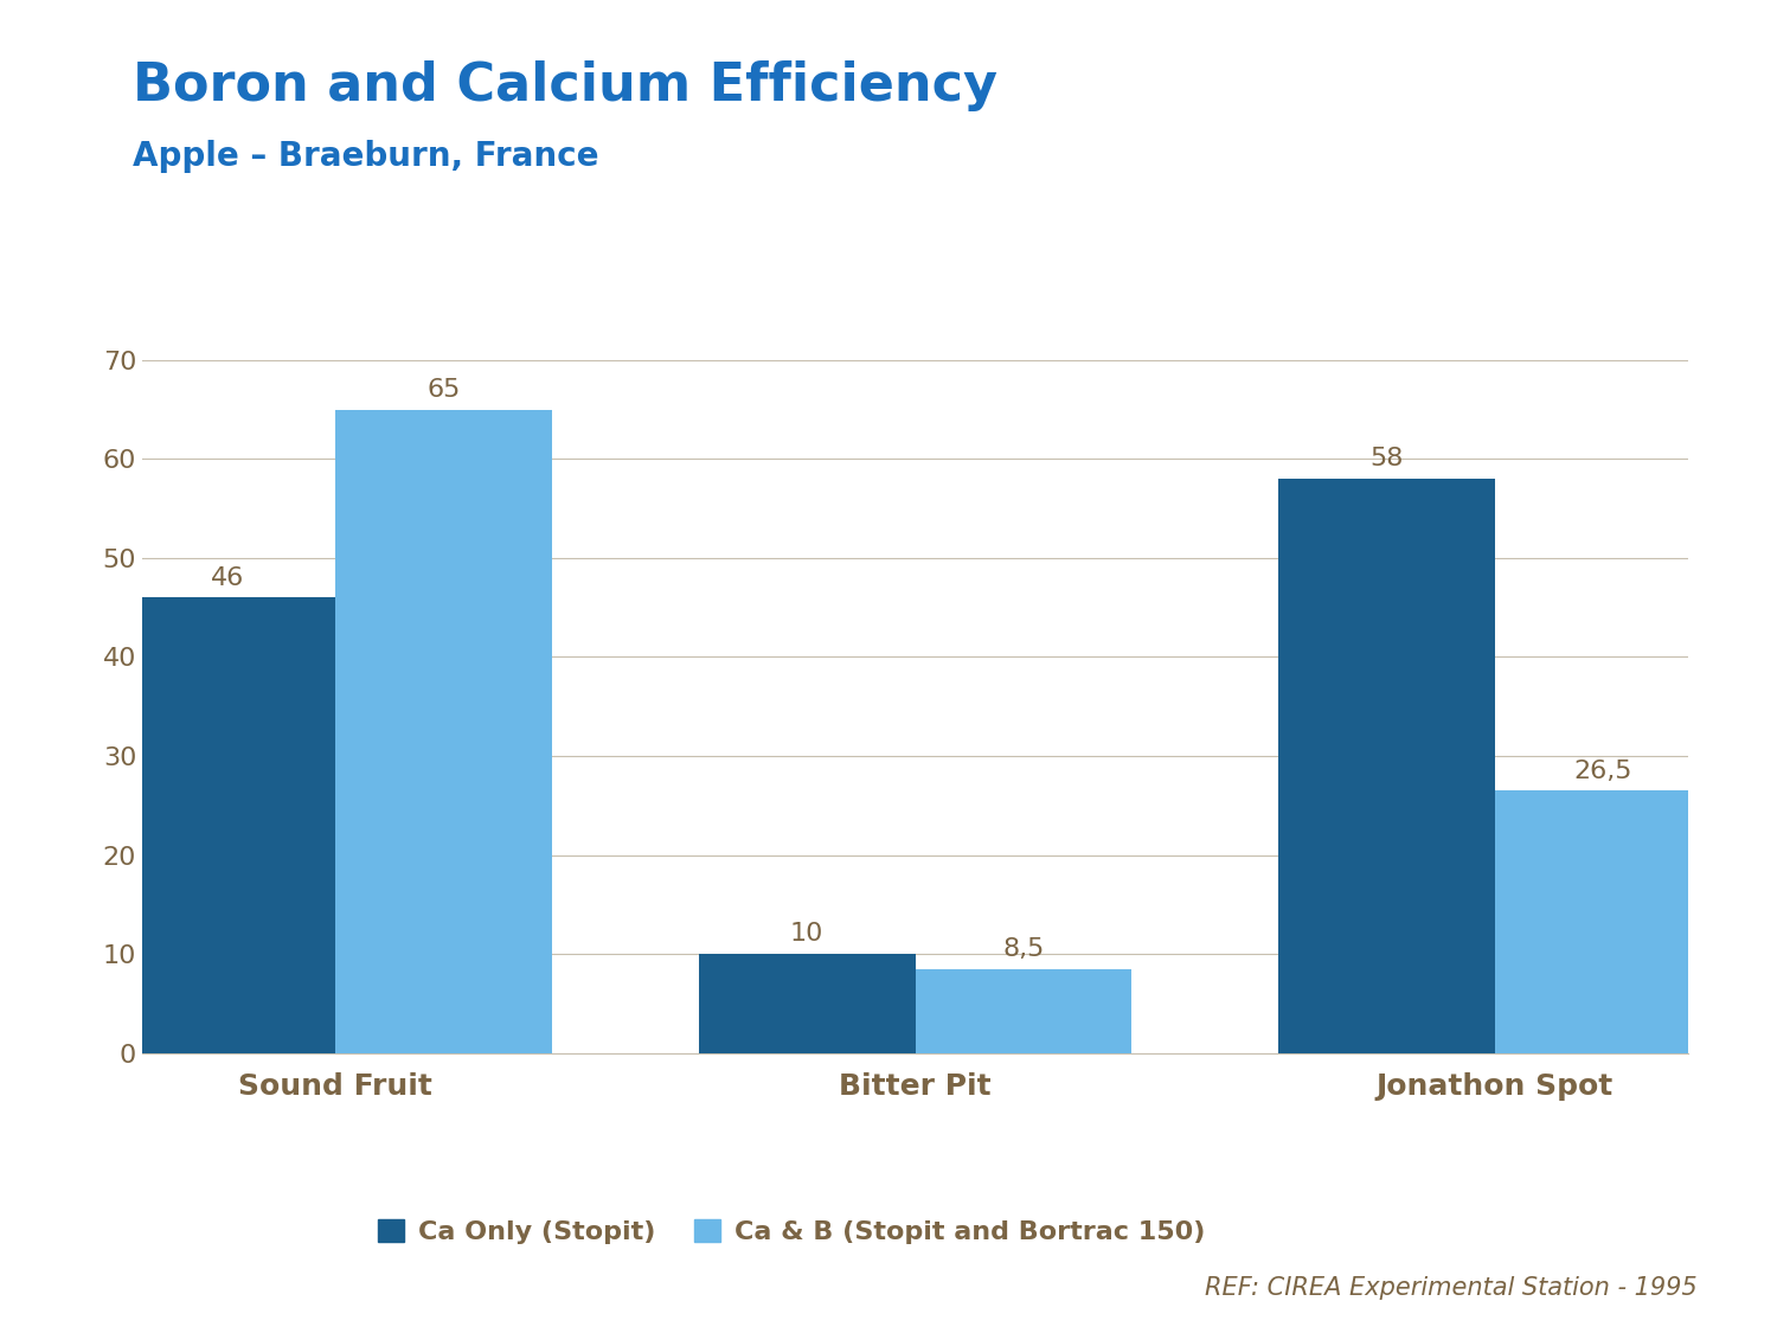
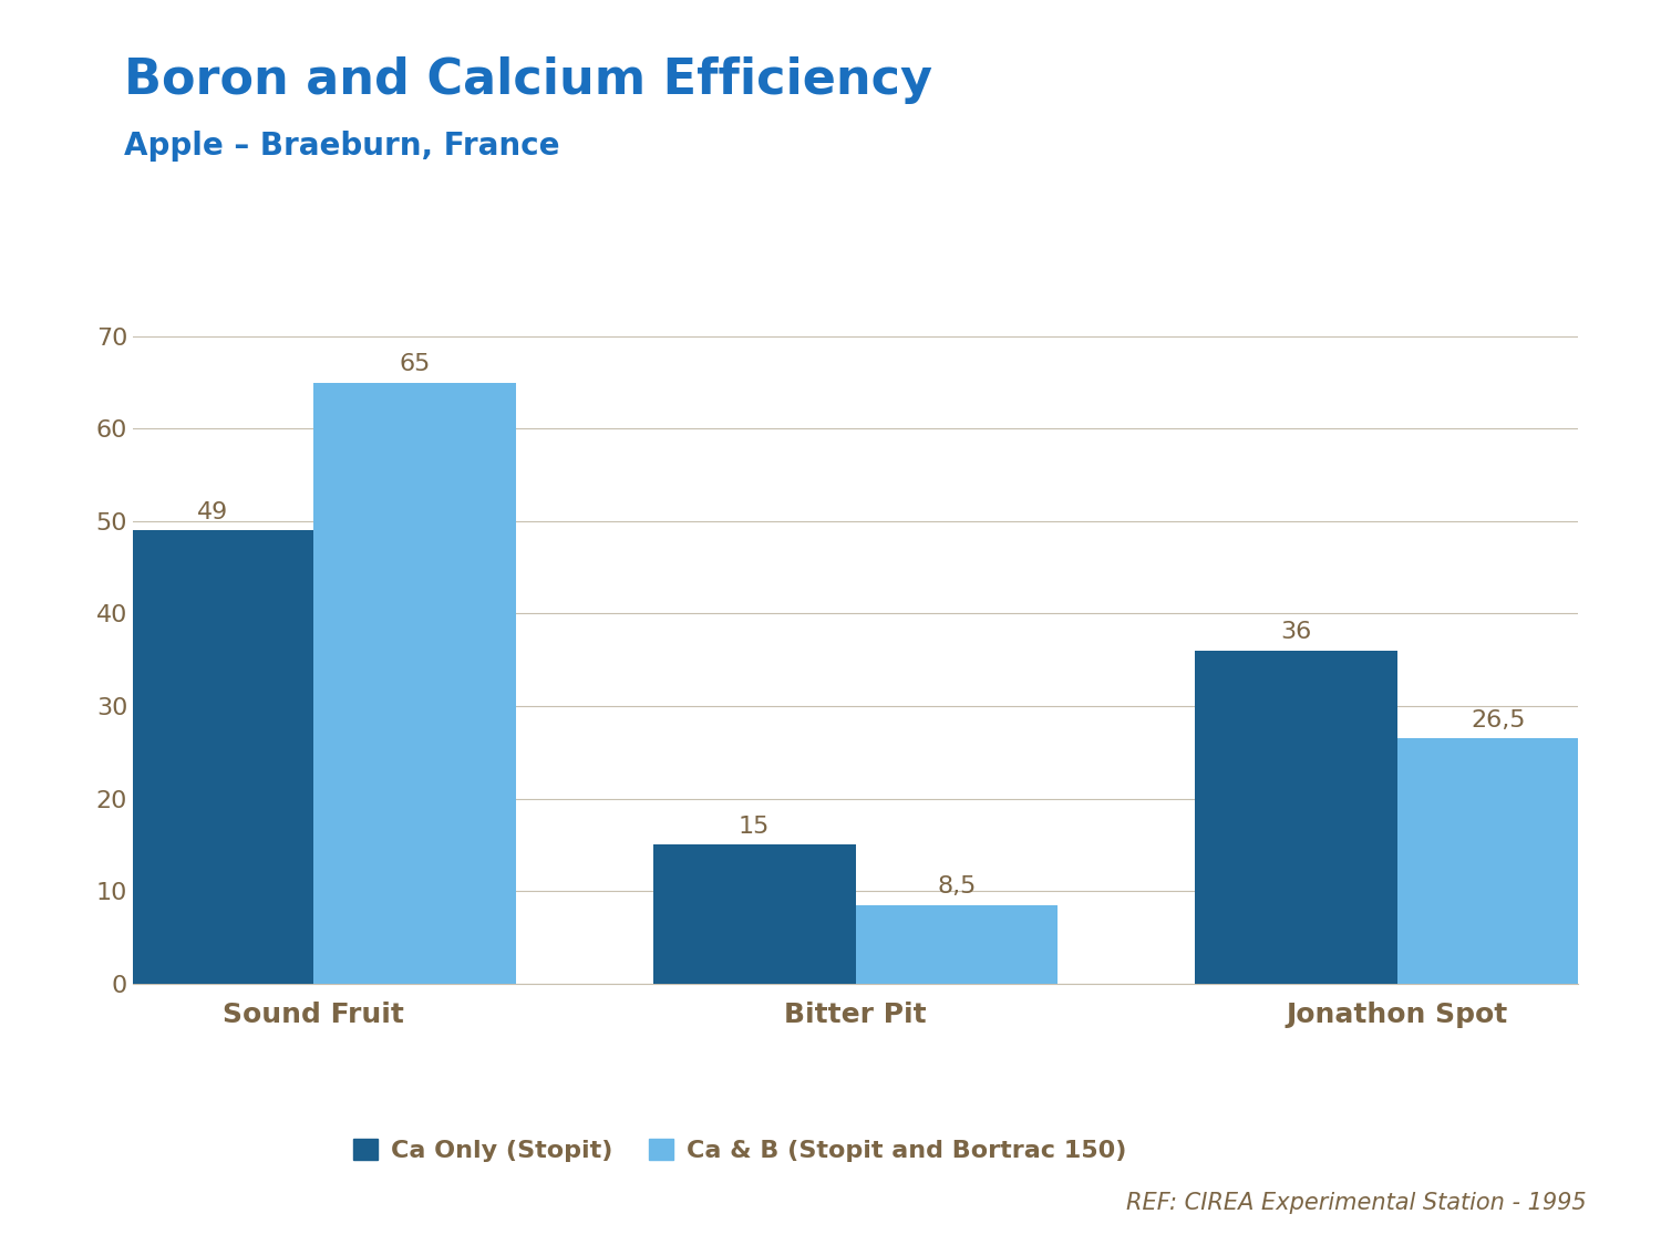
Ca Only (Stopit)/Sound Fruit: 46 -> 49
Ca Only (Stopit)/Bitter Pit: 10 -> 15
Ca Only (Stopit)/Jonathon Spot: 58 -> 36
